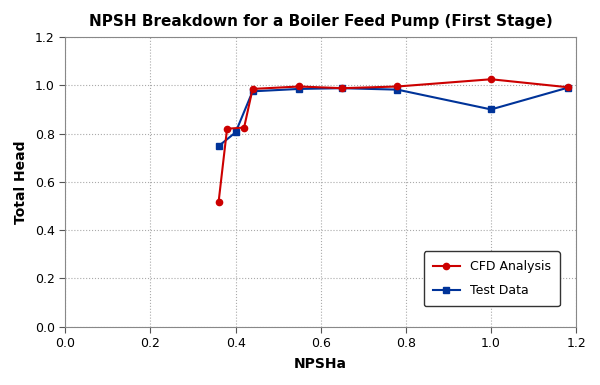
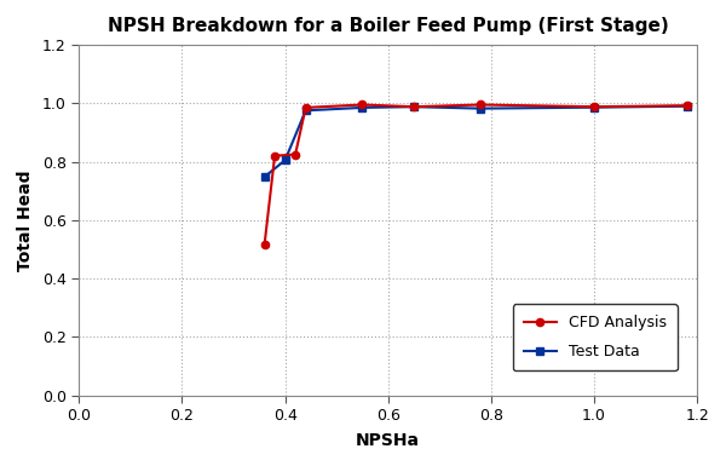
CFD Analysis/1.0: 1.025 -> 0.988
Test Data/1.0: 0.900 -> 0.986
